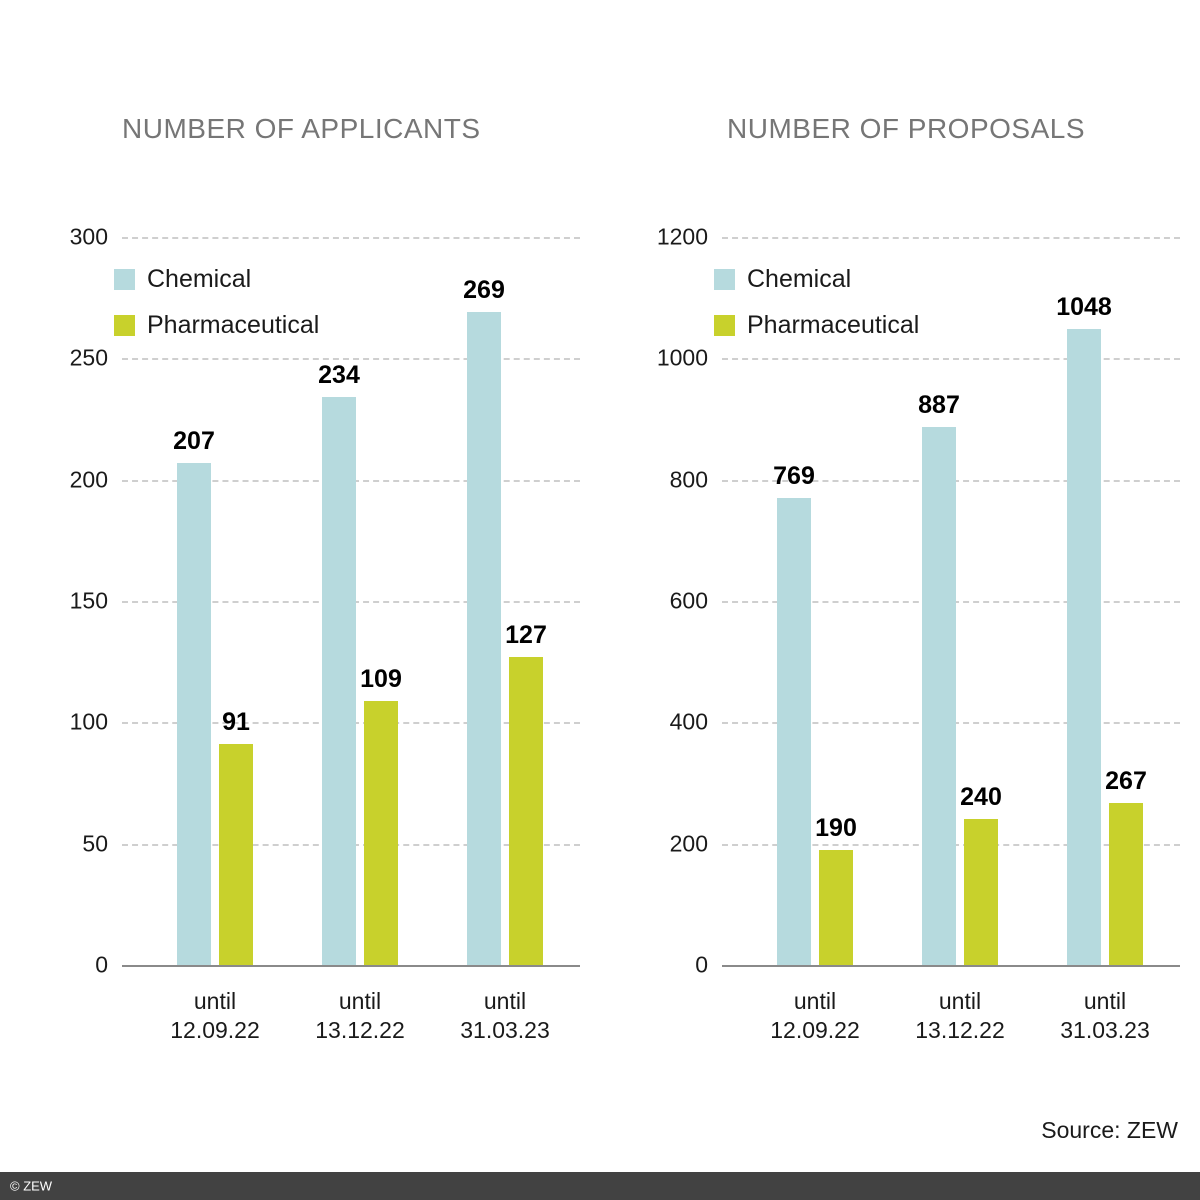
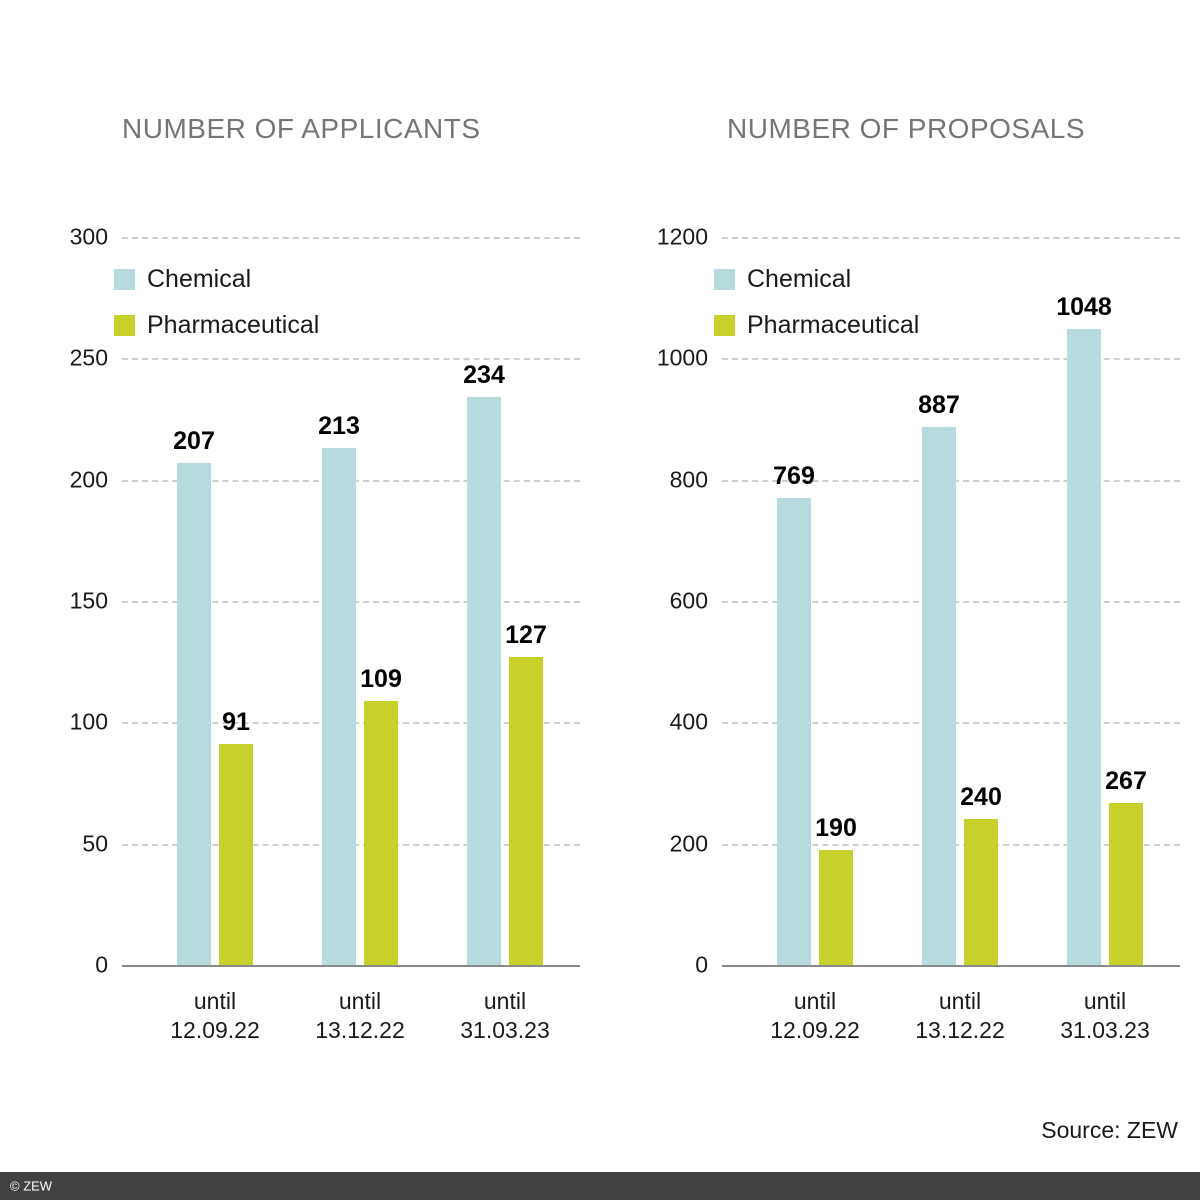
NUMBER OF APPLICANTS/Chemical/until 13.12.22: 234 -> 213
NUMBER OF APPLICANTS/Chemical/until 31.03.23: 269 -> 234
